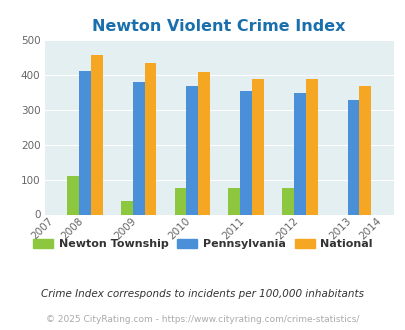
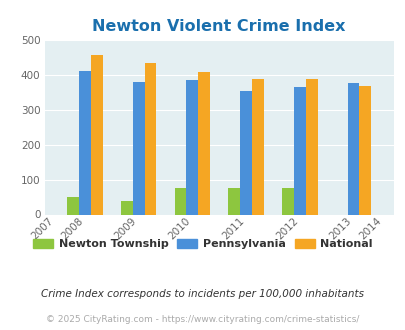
Newton Township/2008: 110 -> 50
Pennsylvania/2010: 366 -> 385
Pennsylvania/2012: 348 -> 365
Pennsylvania/2013: 328 -> 375
